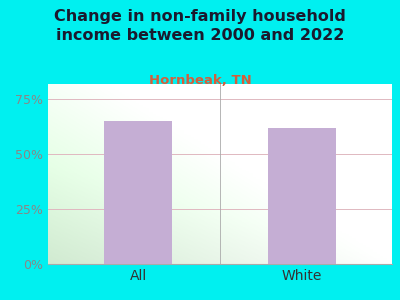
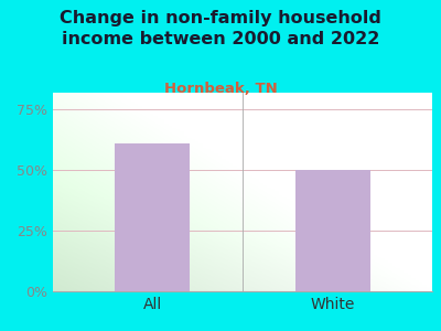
All: 65% -> 61%
White: 62% -> 50%
